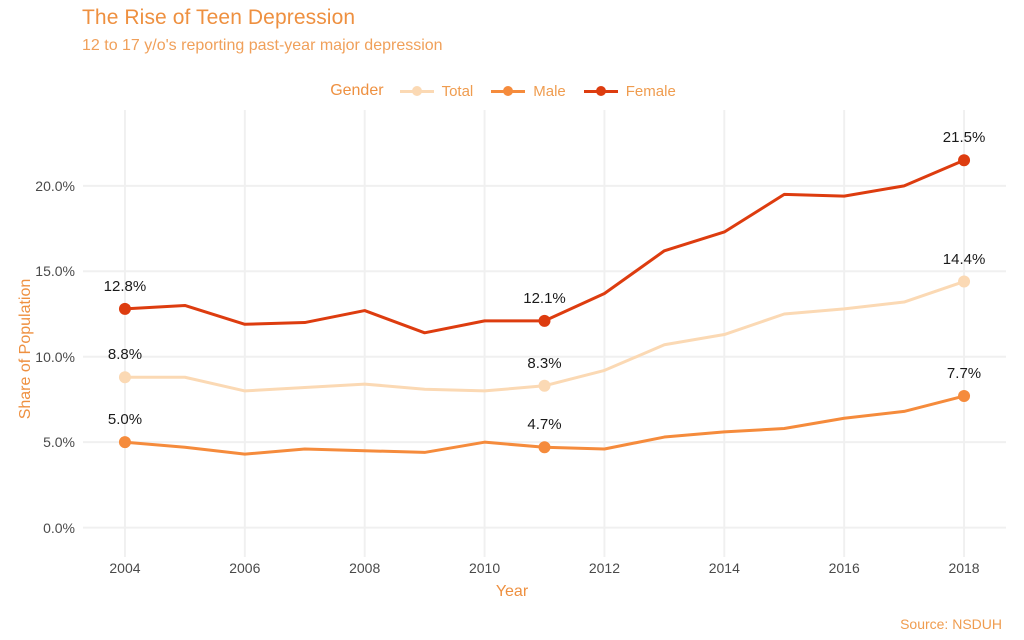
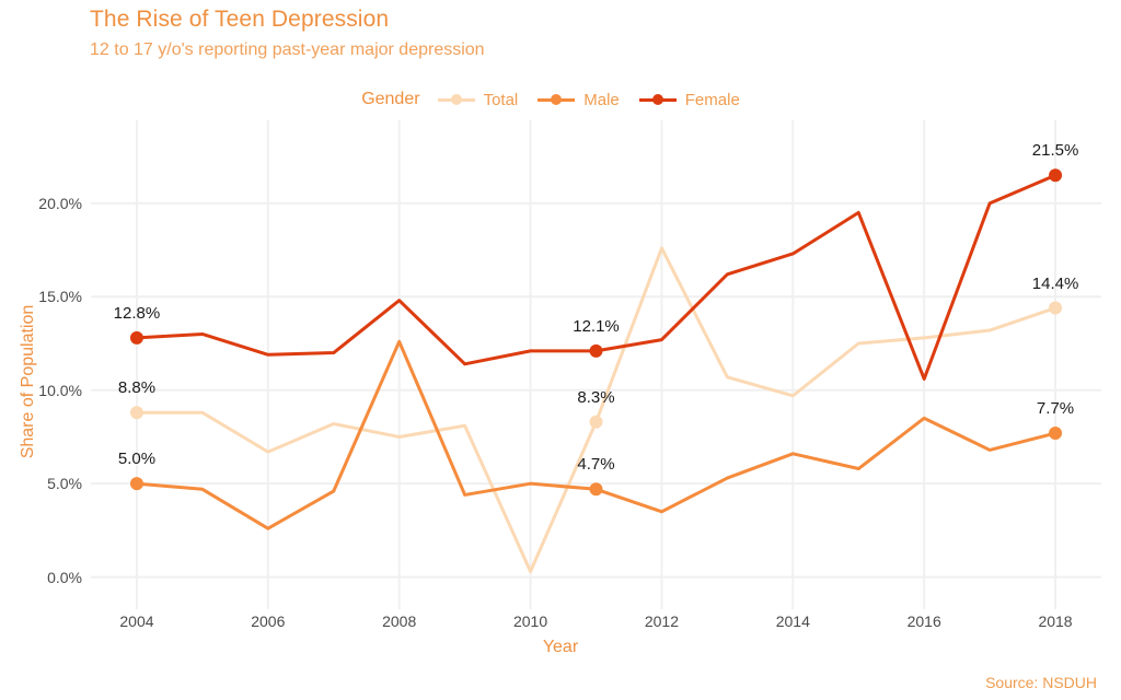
Total/2006: 8.0% -> 6.7%
Male/2006: 4.3% -> 2.6%
Total/2008: 8.4% -> 7.5%
Male/2008: 4.5% -> 12.6%
Female/2008: 12.7% -> 14.8%
Total/2010: 8.0% -> 0.3%
Total/2012: 9.2% -> 17.6%
Male/2012: 4.6% -> 3.5%
Female/2012: 13.7% -> 12.7%
Total/2014: 11.3% -> 9.7%
Male/2014: 5.6% -> 6.6%
Male/2016: 6.4% -> 8.5%
Female/2016: 19.4% -> 10.6%
